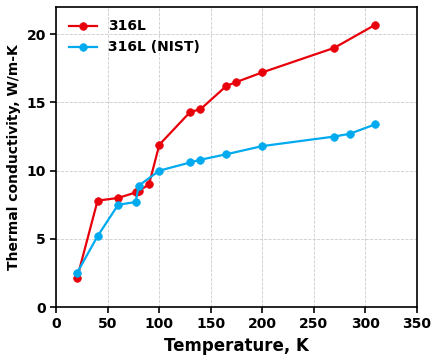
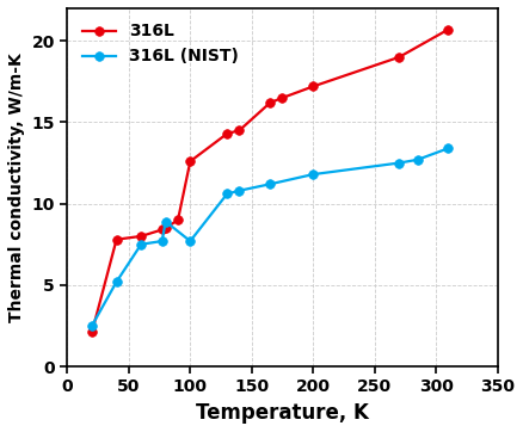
316L/100: 11.9 -> 12.6
316L (NIST)/100: 10.0 -> 7.7
